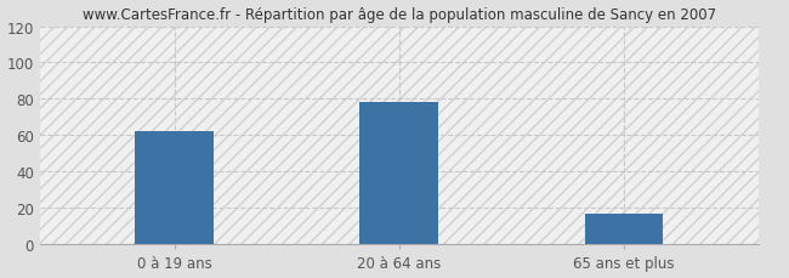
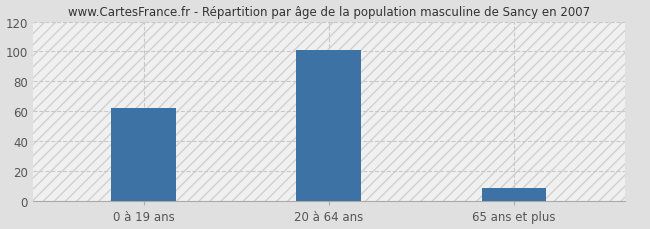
20 à 64 ans: 78 -> 101
65 ans et plus: 17 -> 9
